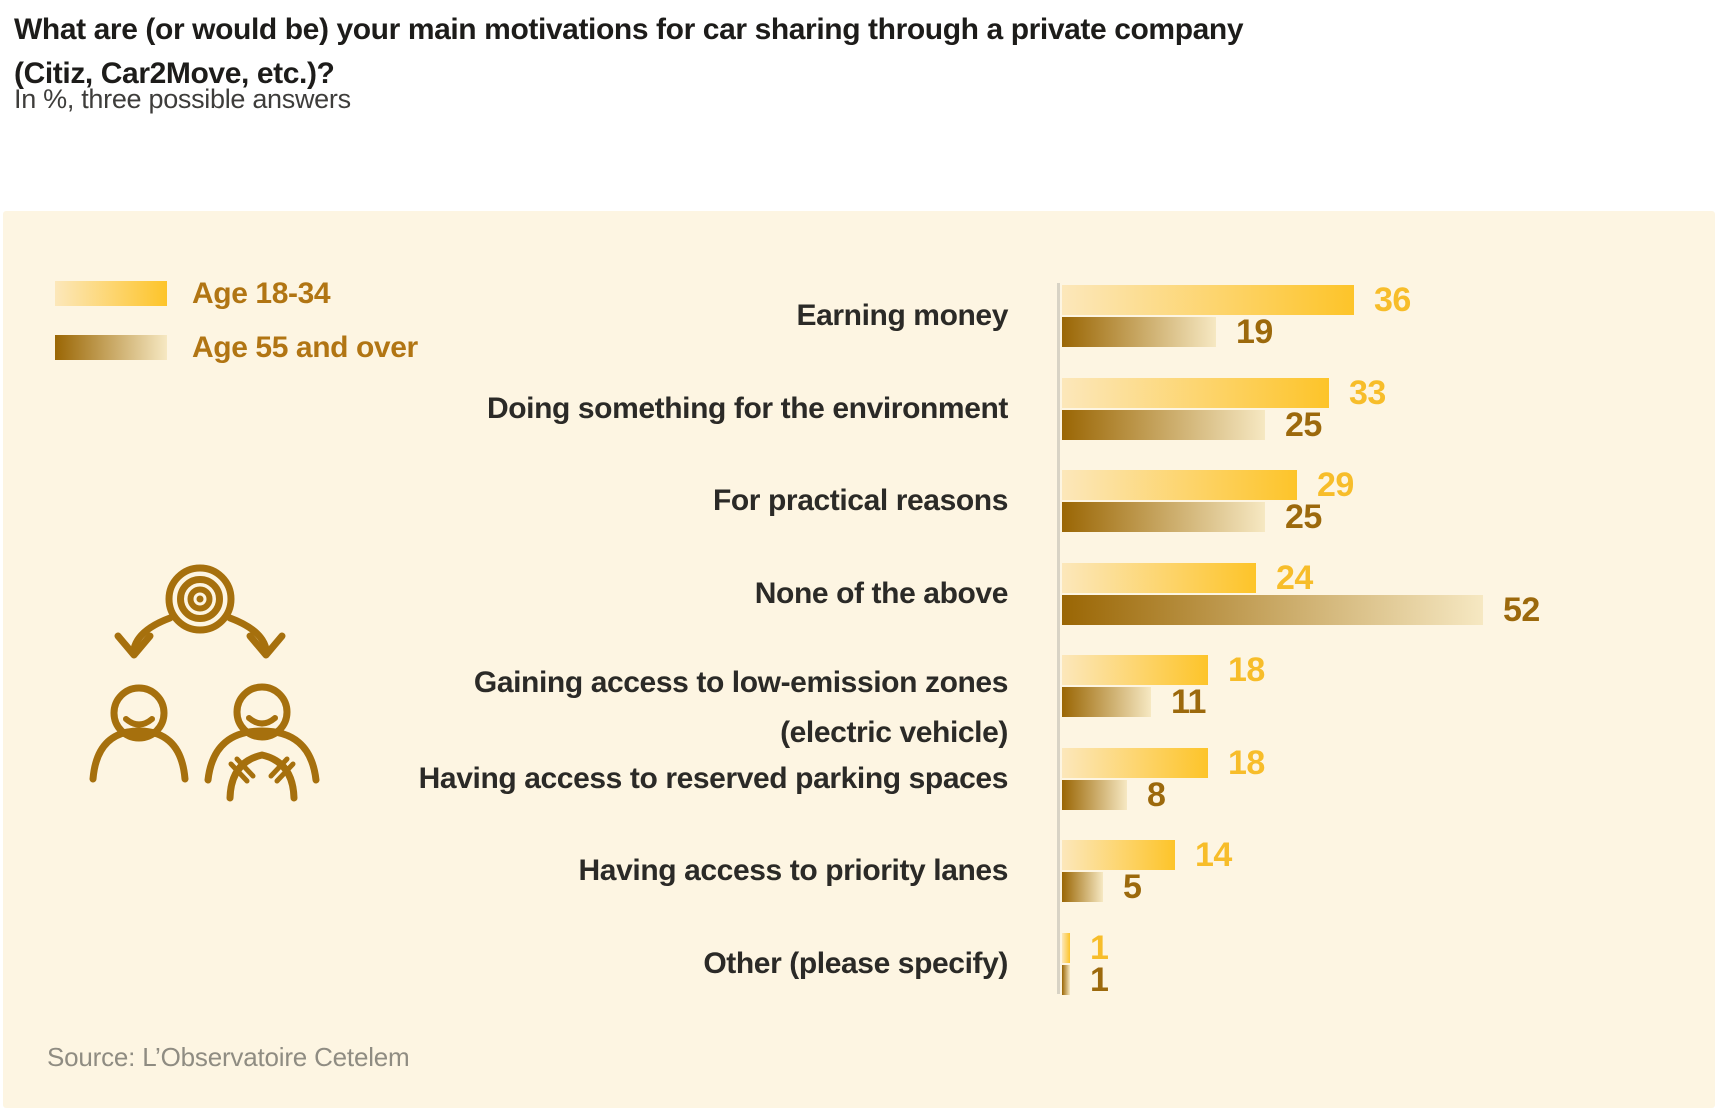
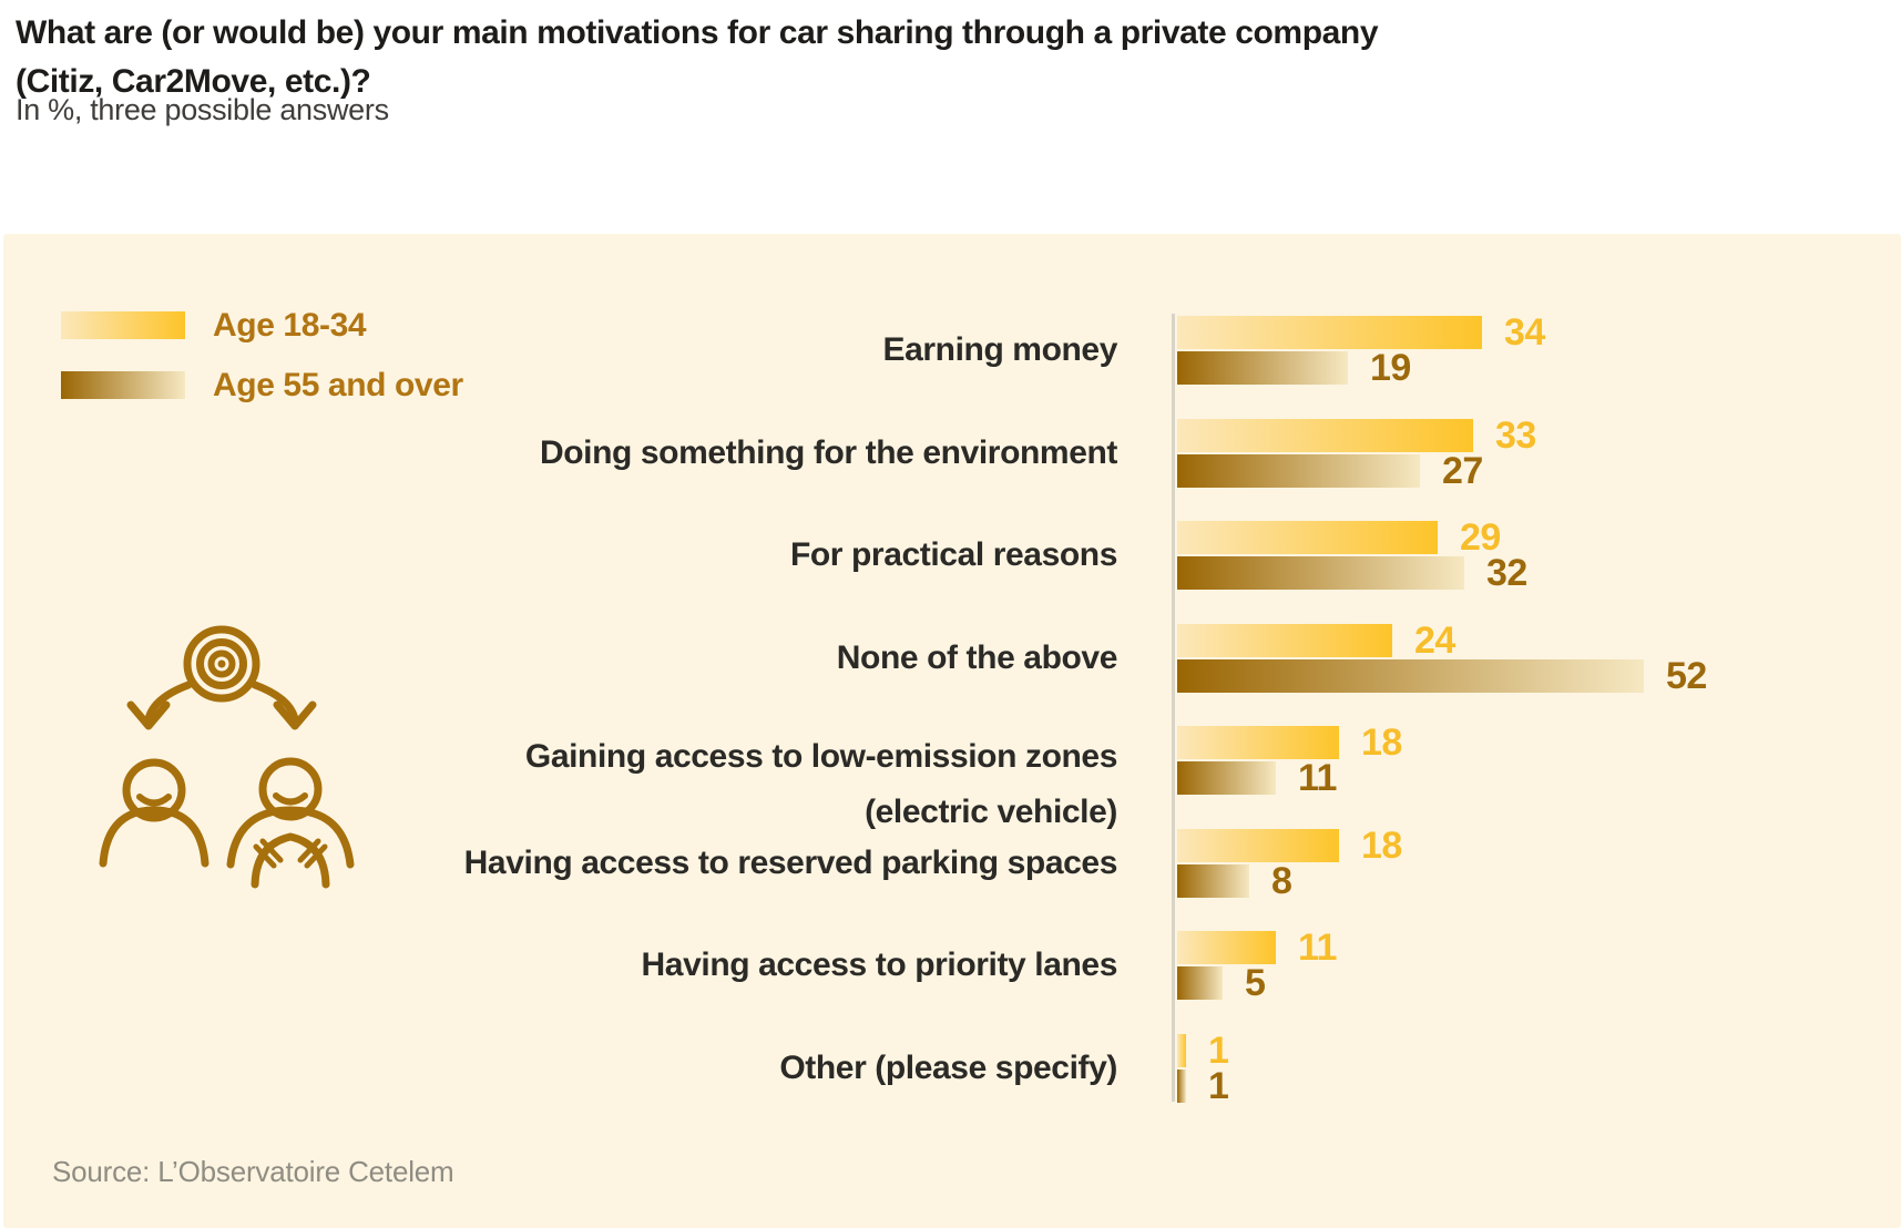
Age 18-34/Earning money: 36 -> 34
Age 55 and over/Doing something for the environment: 25 -> 27
Age 55 and over/For practical reasons: 25 -> 32
Age 18-34/Having access to priority lanes: 14 -> 11
